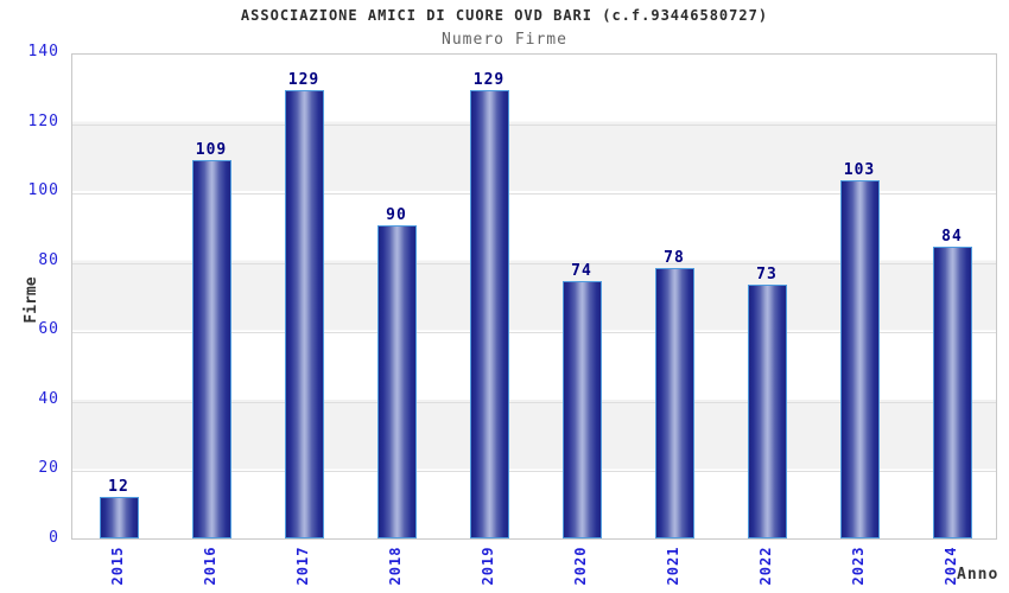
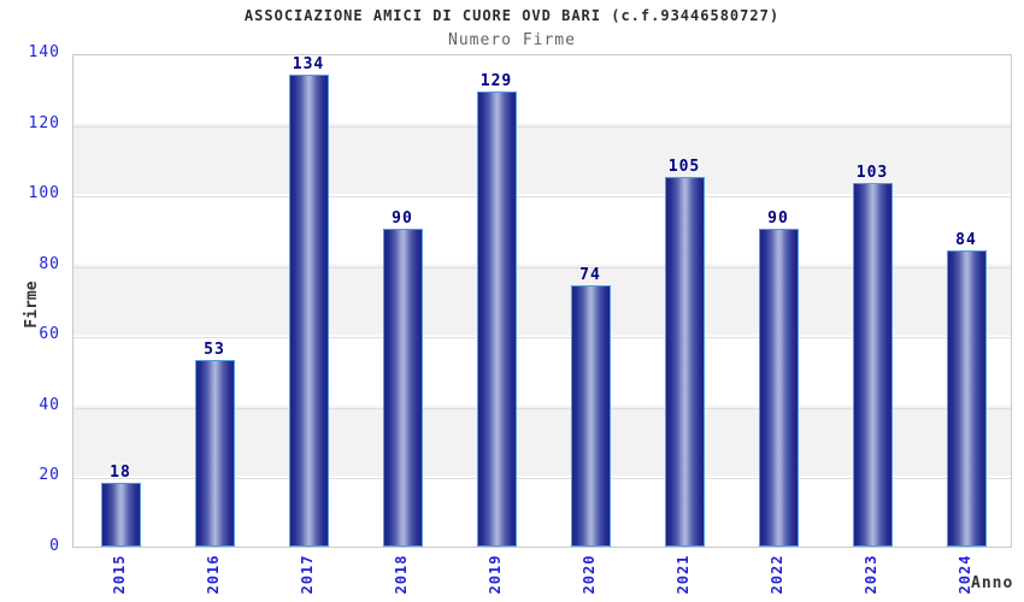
2015: 12 -> 18
2016: 109 -> 53
2017: 129 -> 134
2021: 78 -> 105
2022: 73 -> 90
